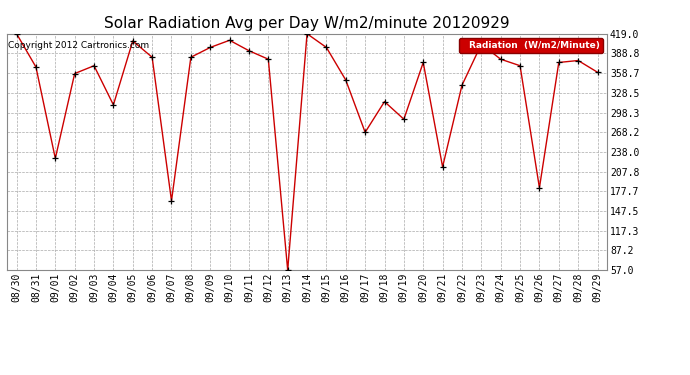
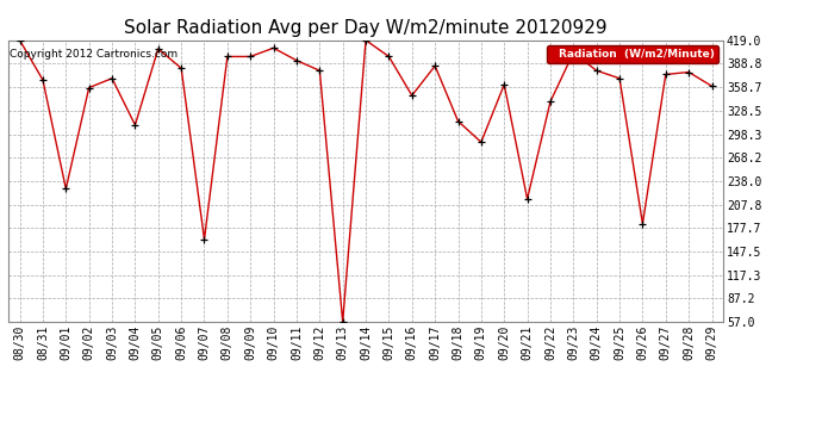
09/08: 383 -> 398
09/17: 268 -> 386
09/20: 375 -> 362
